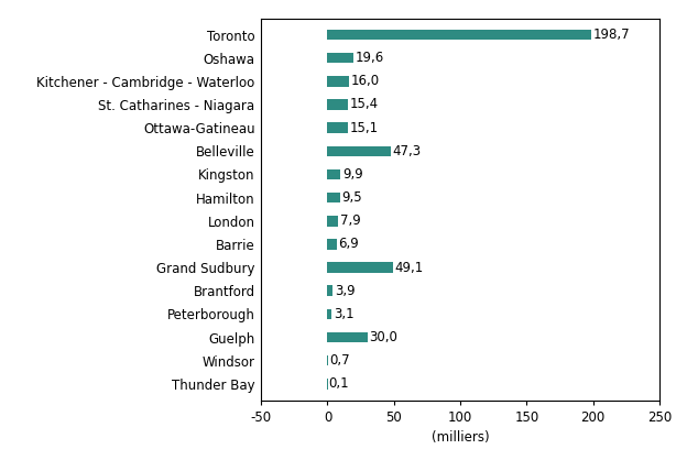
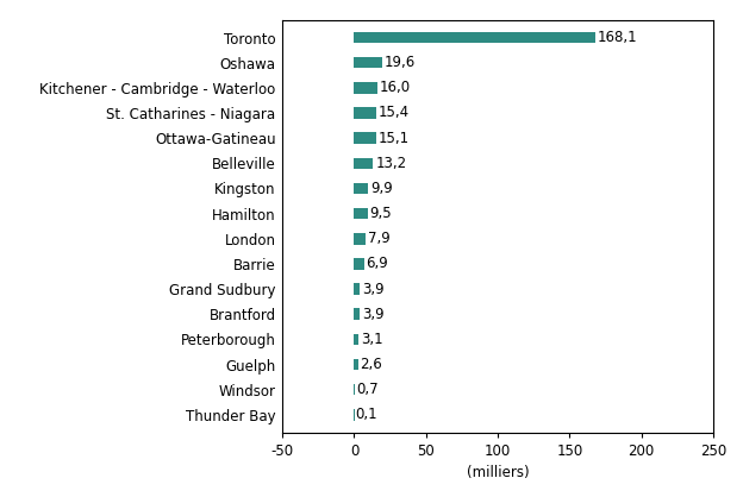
Toronto: 198,7 -> 168,1
Belleville: 47,3 -> 13,2
Grand Sudbury: 49,1 -> 3,9
Guelph: 30,0 -> 2,6
